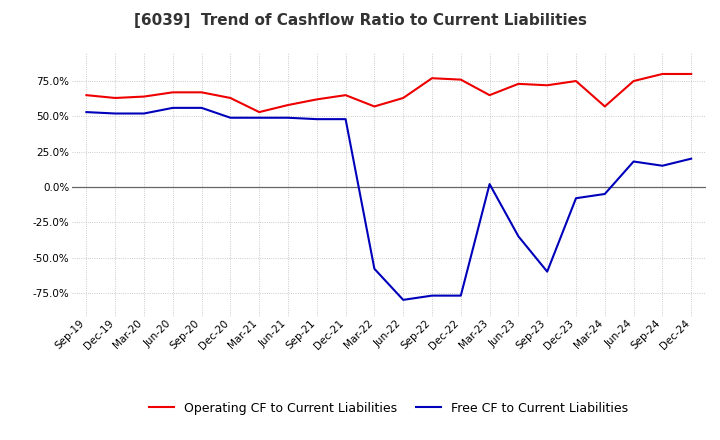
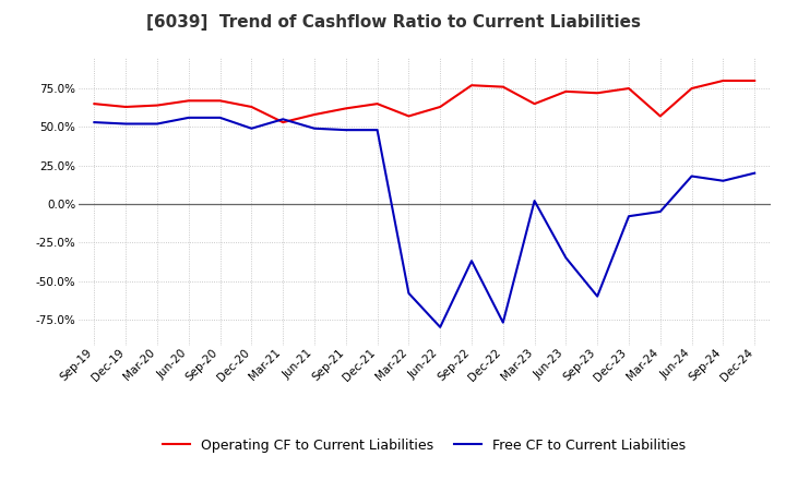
Free CF to Current Liabilities/Mar-21: 49% -> 55%
Free CF to Current Liabilities/Sep-22: -77% -> -37%
